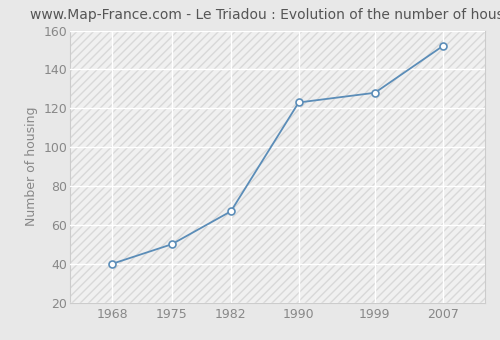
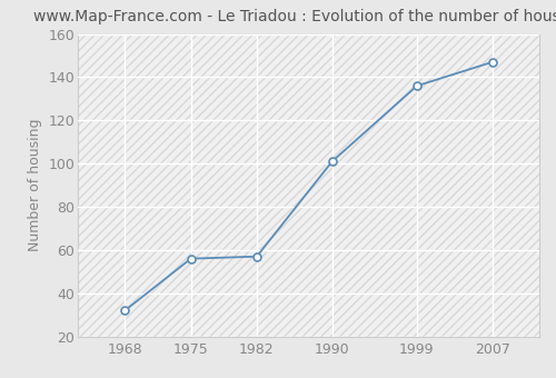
1968: 40 -> 32
1975: 50 -> 56
1982: 67 -> 57
1990: 123 -> 101
1999: 128 -> 136
2007: 152 -> 147
